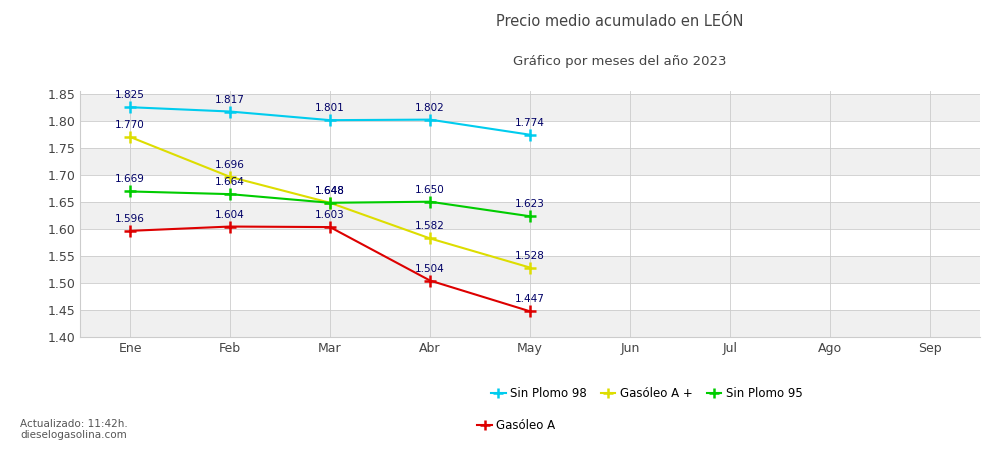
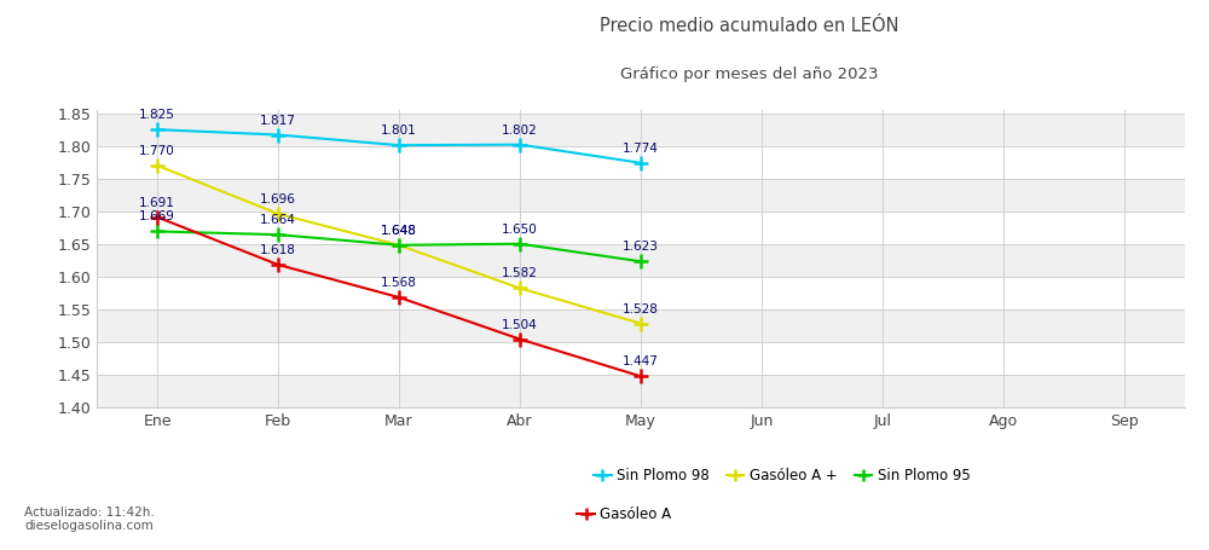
Gasóleo A/Ene: 1.596 -> 1.691
Gasóleo A/Feb: 1.604 -> 1.618
Gasóleo A/Mar: 1.603 -> 1.568
